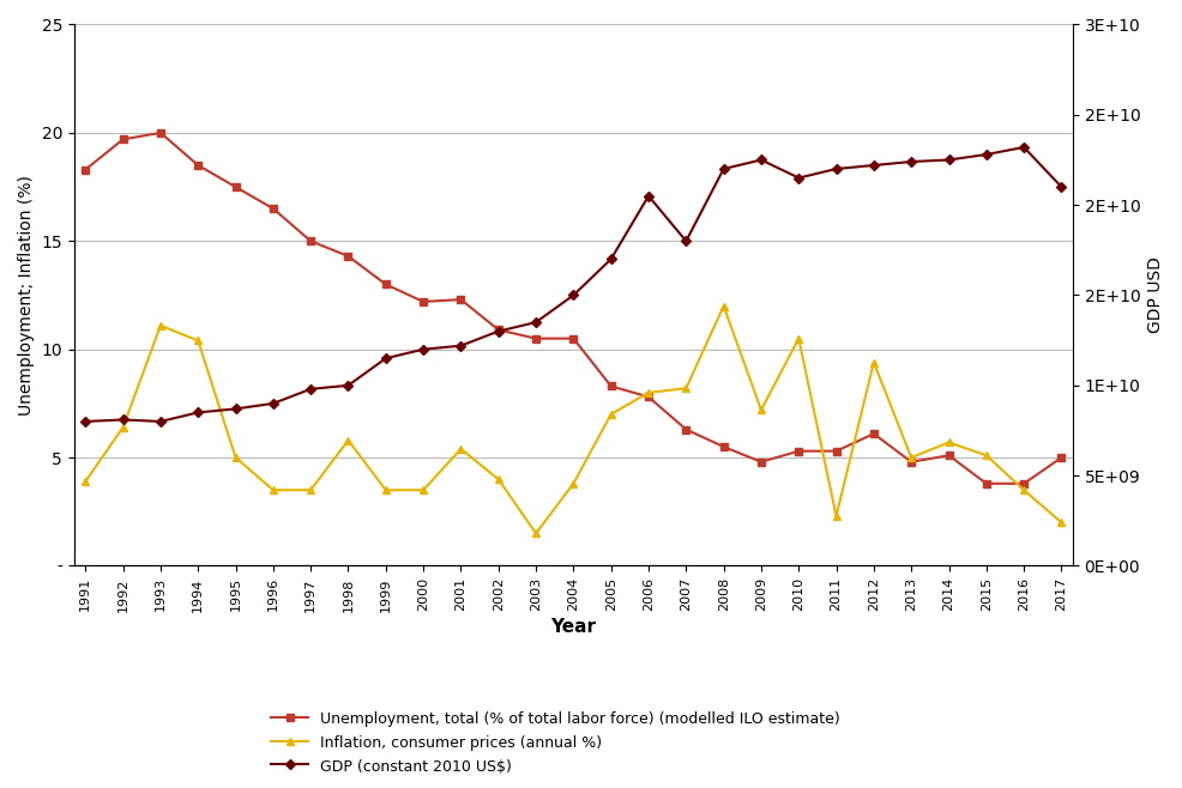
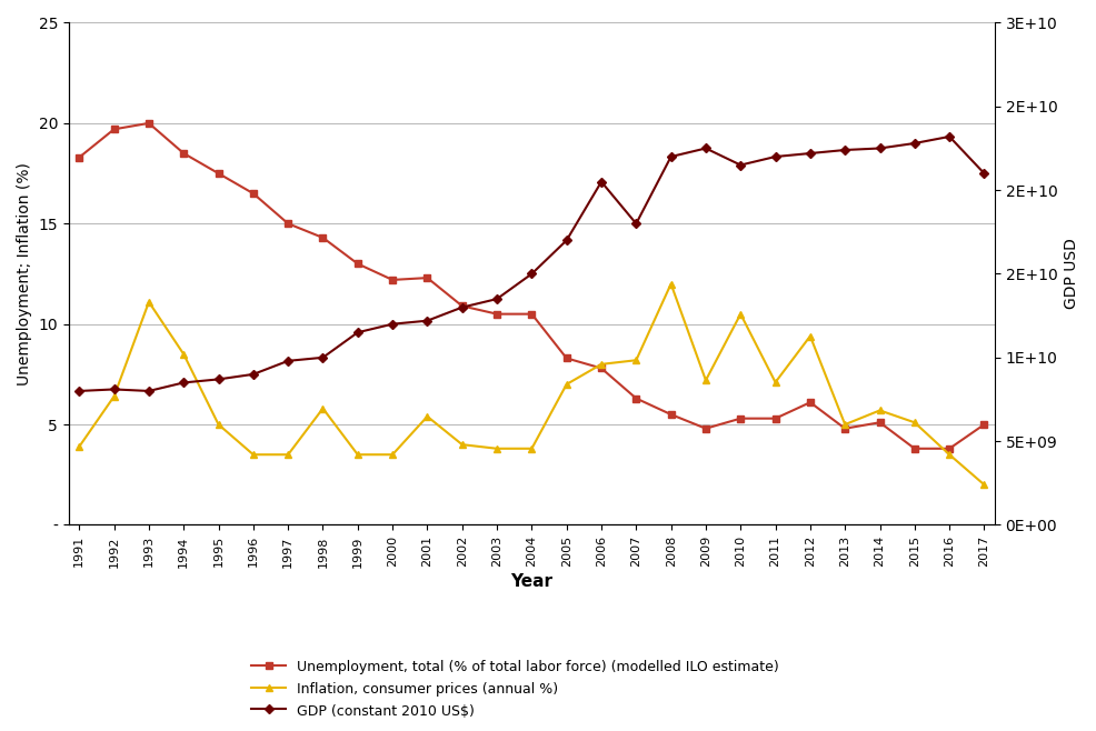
Inflation, consumer prices (annual %)/1994: 10.4 -> 8.5
Inflation, consumer prices (annual %)/2003: 1.5 -> 3.8
Inflation, consumer prices (annual %)/2011: 2.3 -> 7.1
